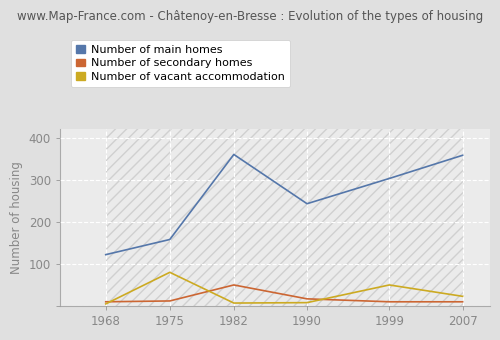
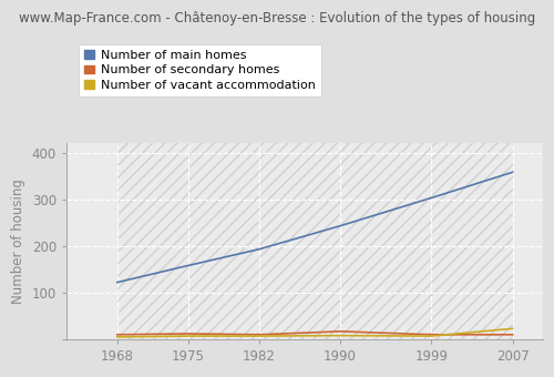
Number of vacant accommodation/1975: 80 -> 7
Number of main homes/1982: 360 -> 193
Number of secondary homes/1982: 50 -> 10
Number of vacant accommodation/1999: 50 -> 7
